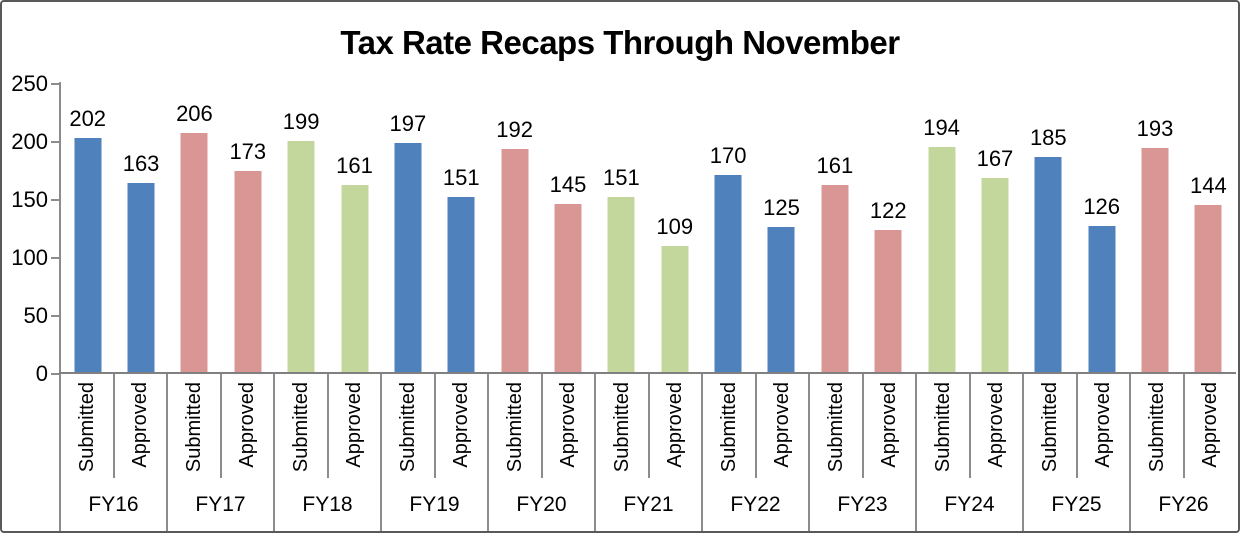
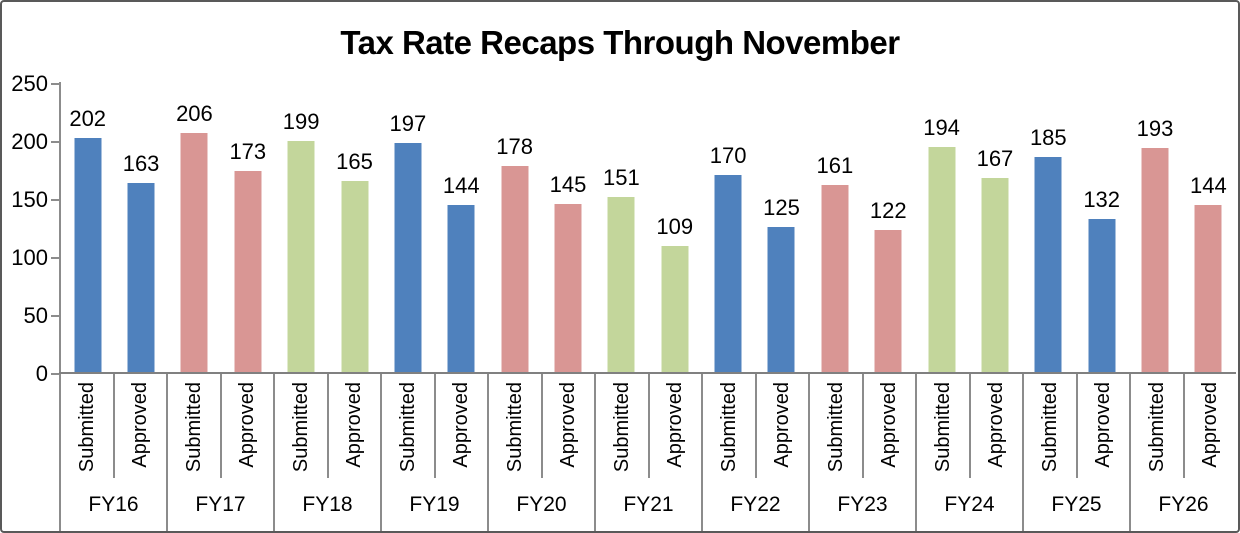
Approved/FY18: 161 -> 165
Approved/FY19: 151 -> 144
Submitted/FY20: 192 -> 178
Approved/FY25: 126 -> 132
